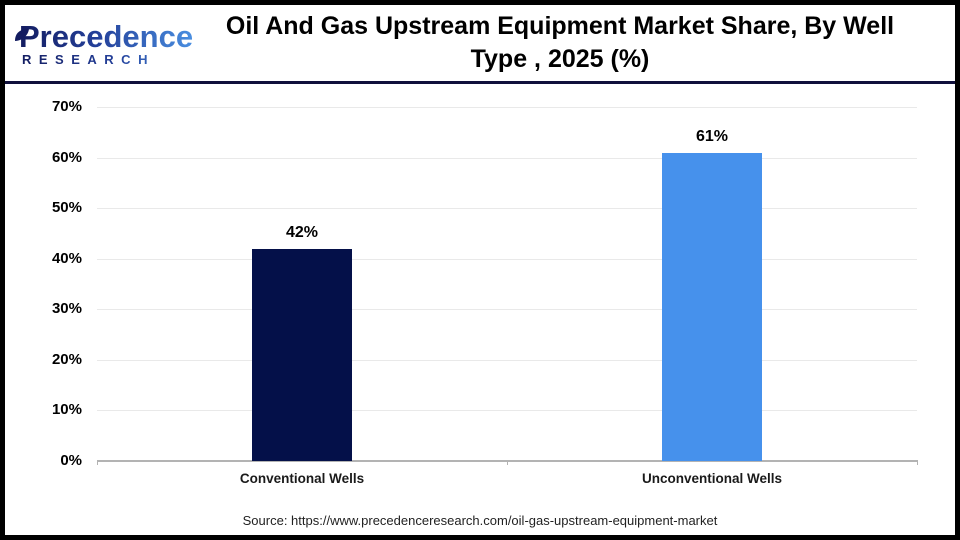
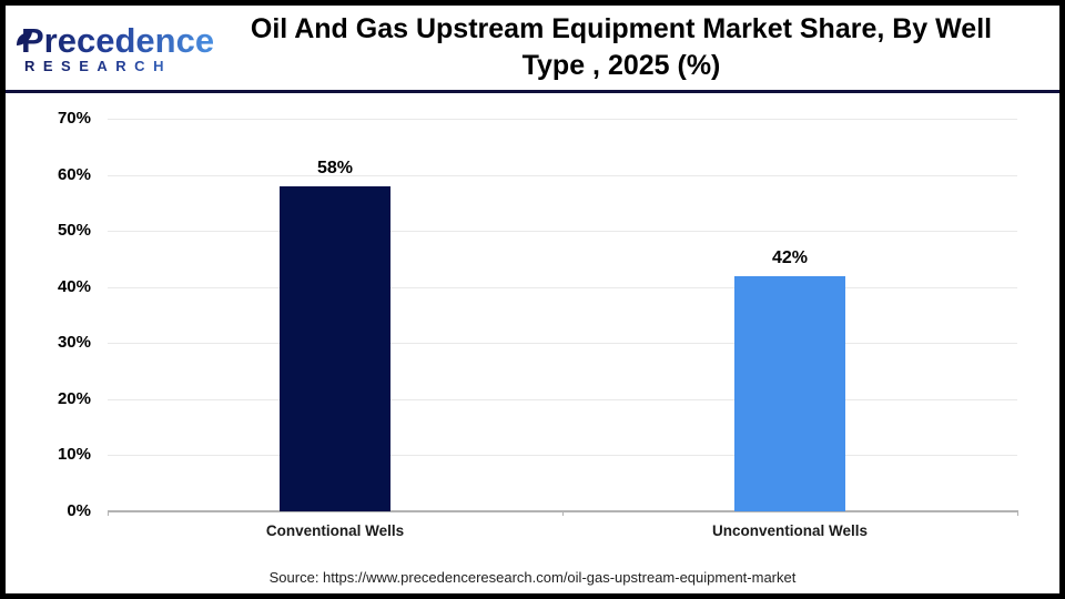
Conventional Wells: 42% -> 58%
Unconventional Wells: 61% -> 42%
